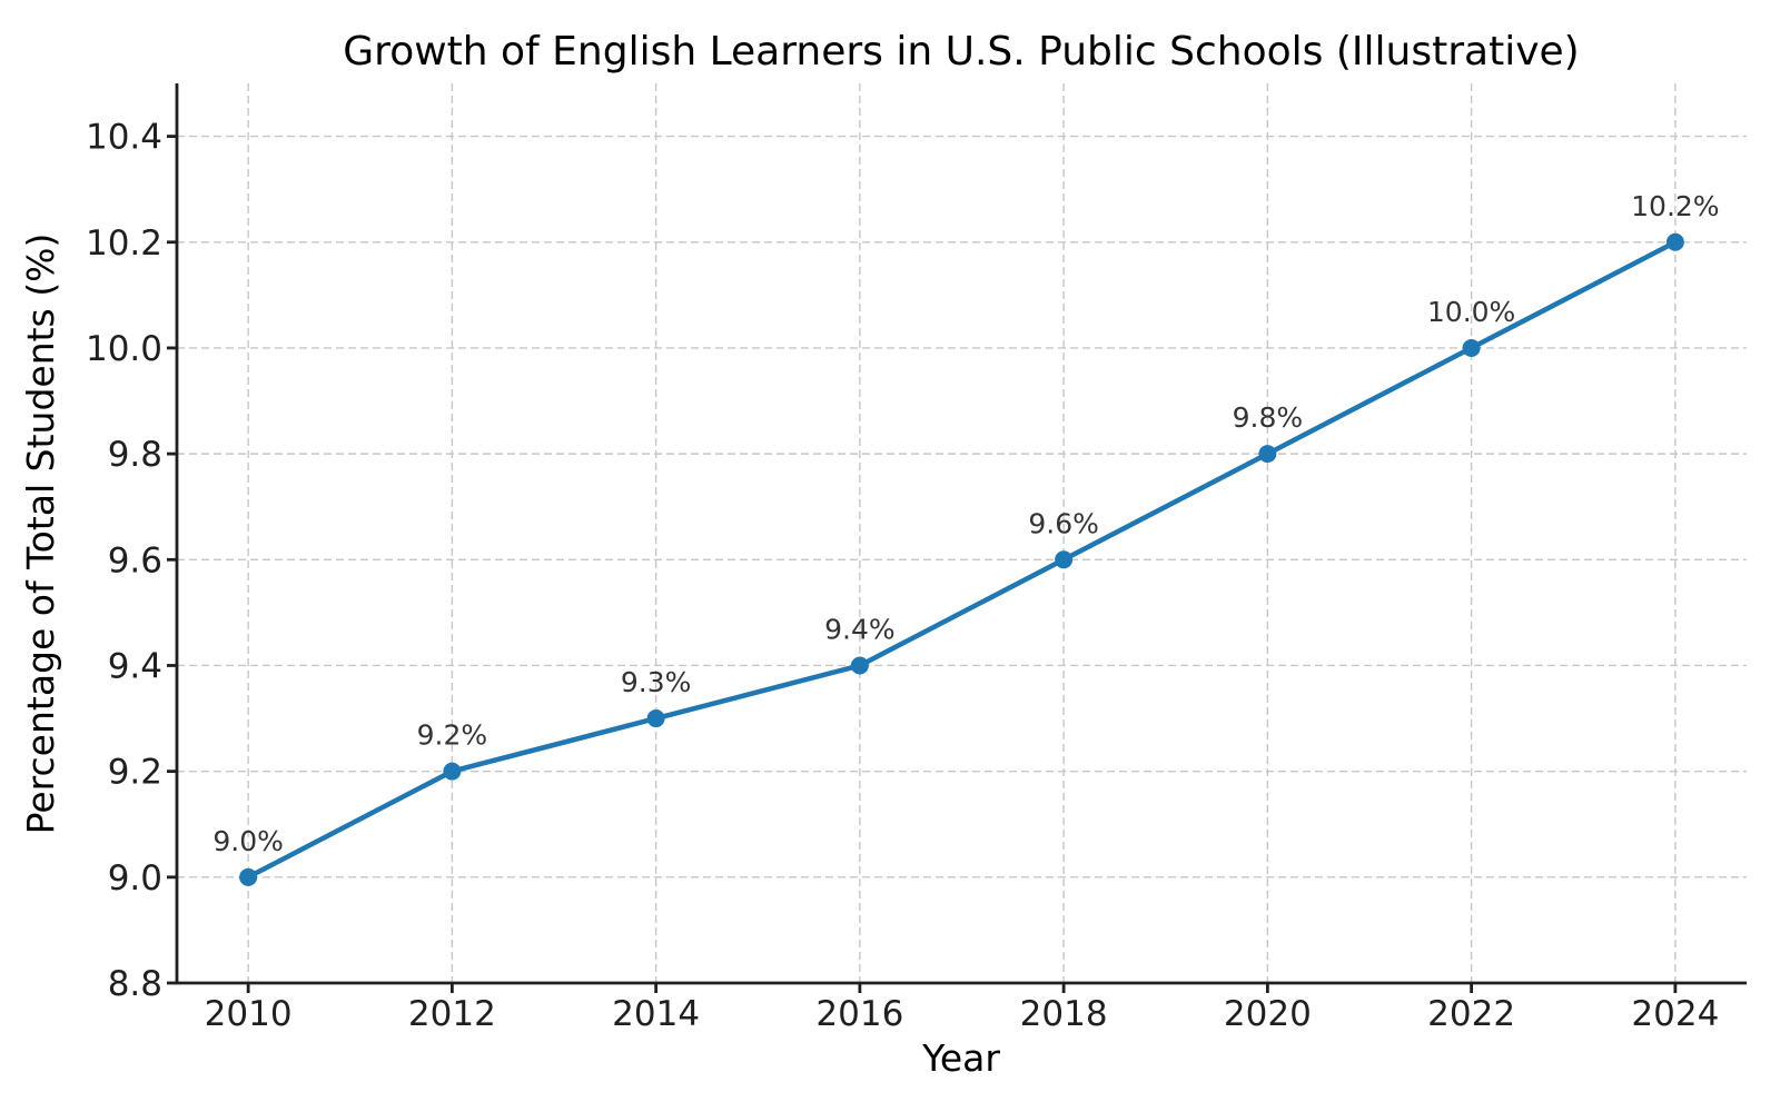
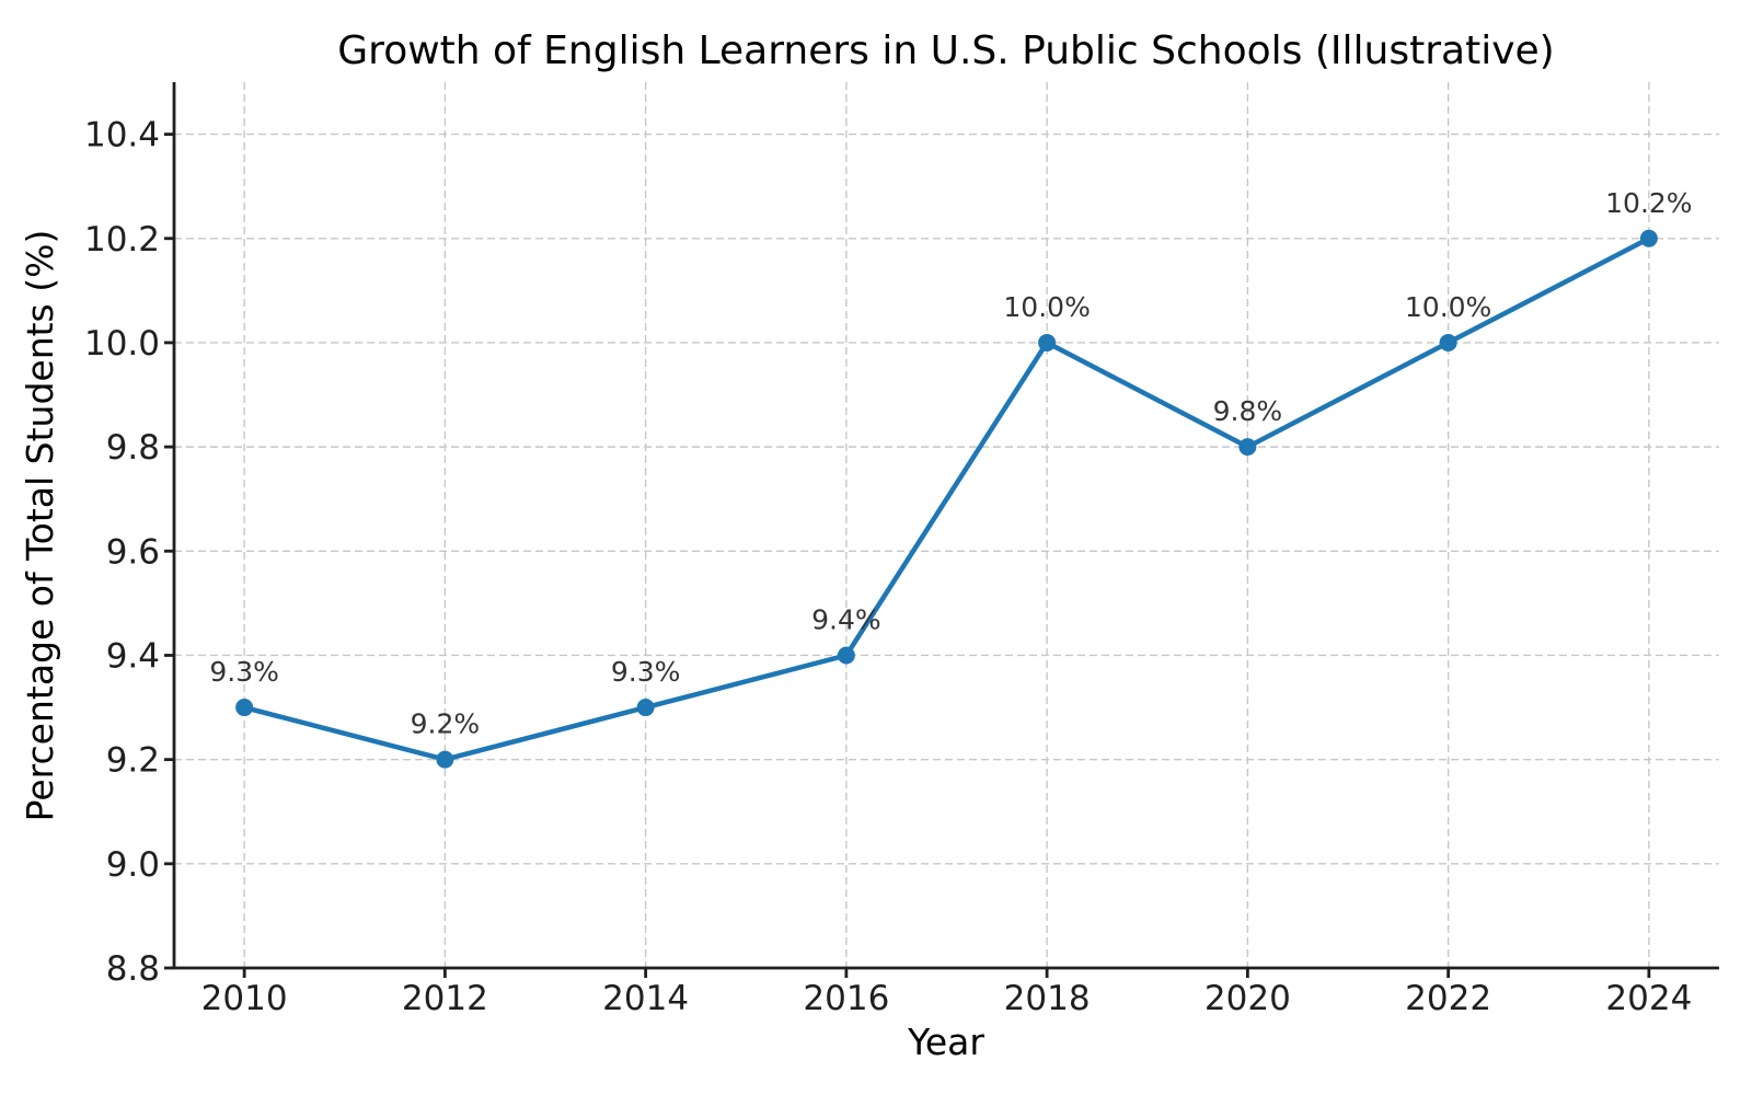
2010: 9.0% -> 9.3%
2018: 9.6% -> 10.0%
